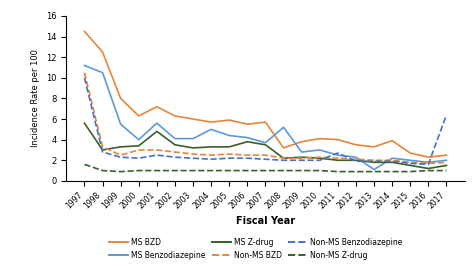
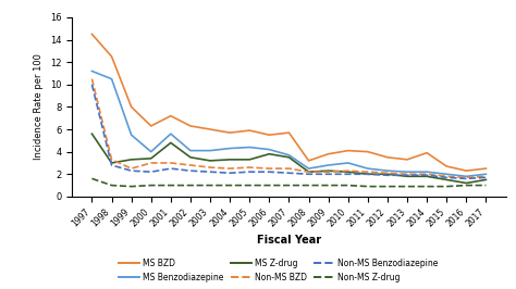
MS Benzodiazepine/2004: 5.0 -> 4.3
MS Benzodiazepine/2008: 5.2 -> 2.5
Non-MS Benzodiazepine/2011: 2.7 -> 2.0
MS Benzodiazepine/2013: 1.1 -> 2.2
Non-MS Benzodiazepine/2017: 6.4 -> 1.7
